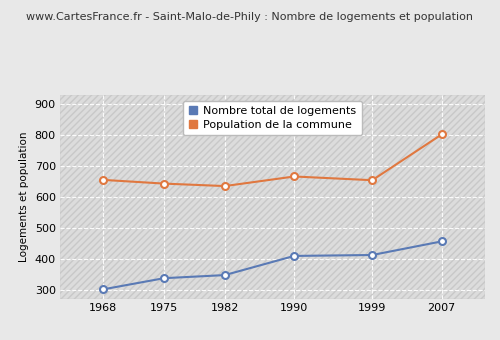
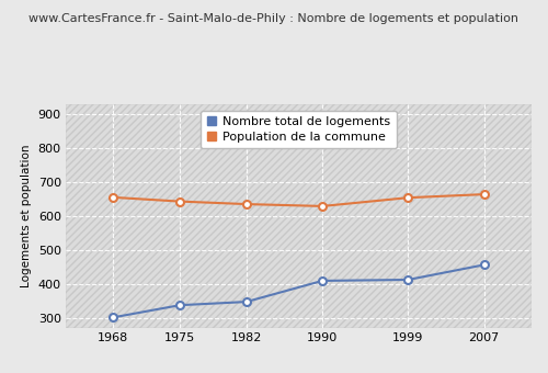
Population de la commune/1990: 667 -> 630
Population de la commune/2007: 803 -> 665
